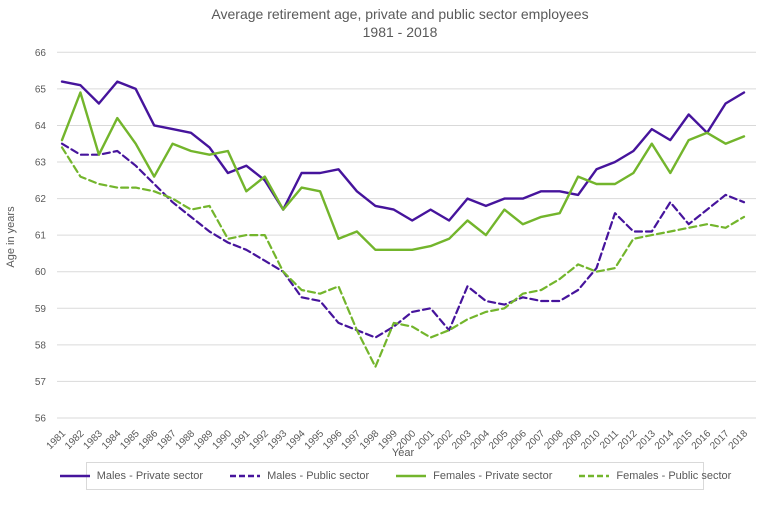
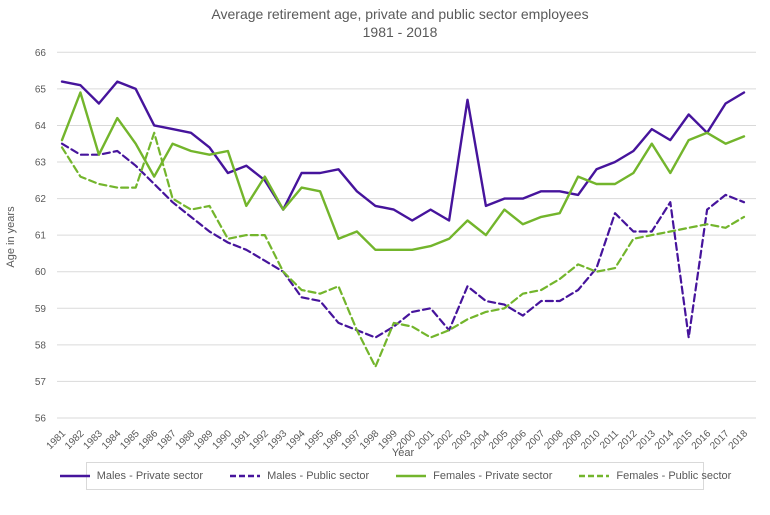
Females - Public sector/1986: 62.2 -> 63.8
Females - Private sector/1991: 62.2 -> 61.8
Males - Private sector/2003: 62.0 -> 64.7
Males - Public sector/2006: 59.3 -> 58.8
Males - Public sector/2015: 61.3 -> 58.2
